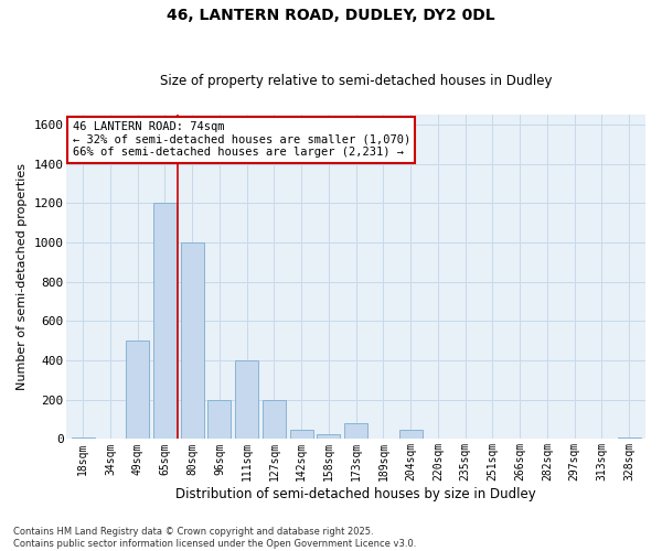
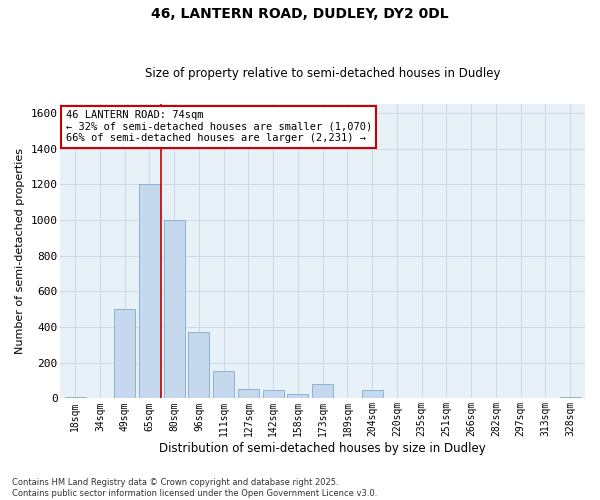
96sqm: 200 -> 370
111sqm: 400 -> 160
127sqm: 200 -> 60
